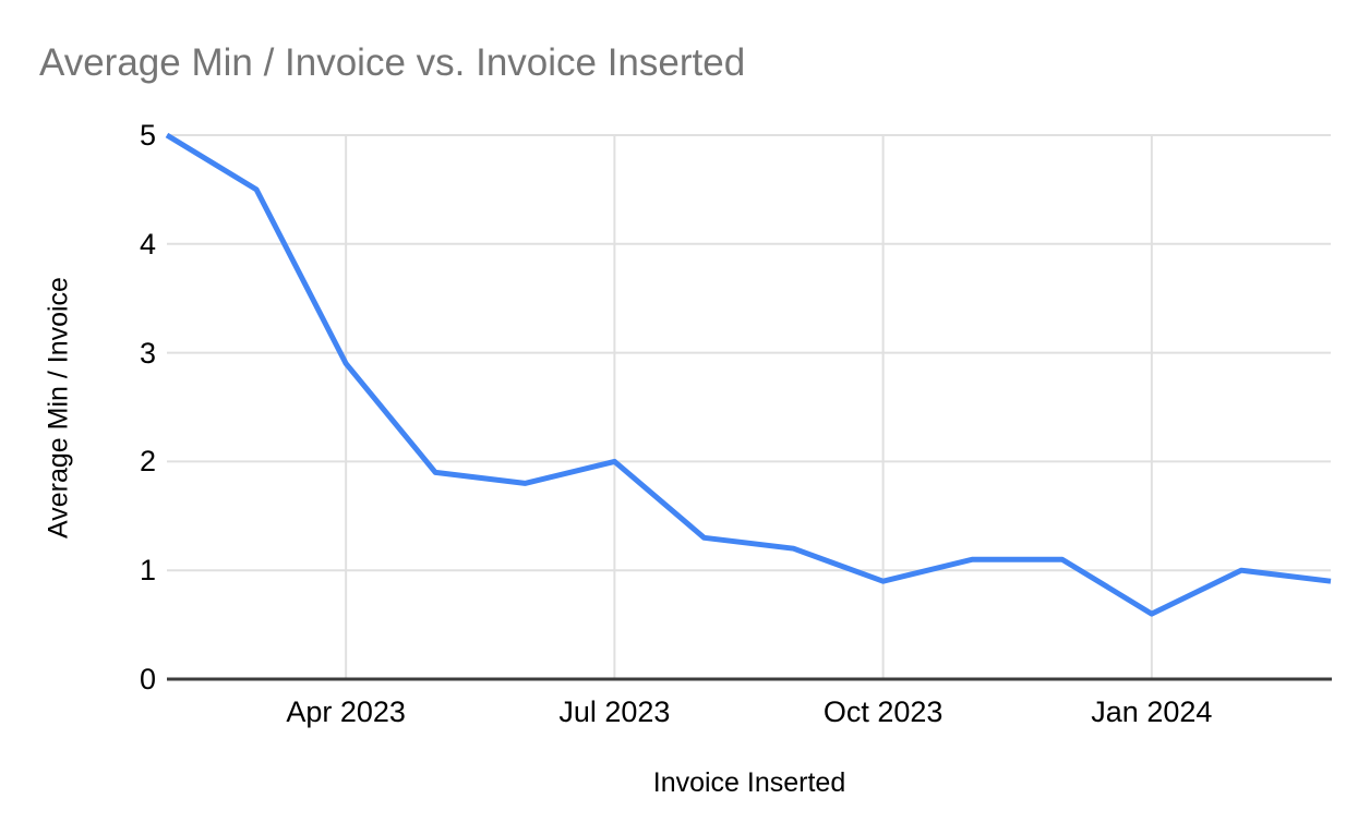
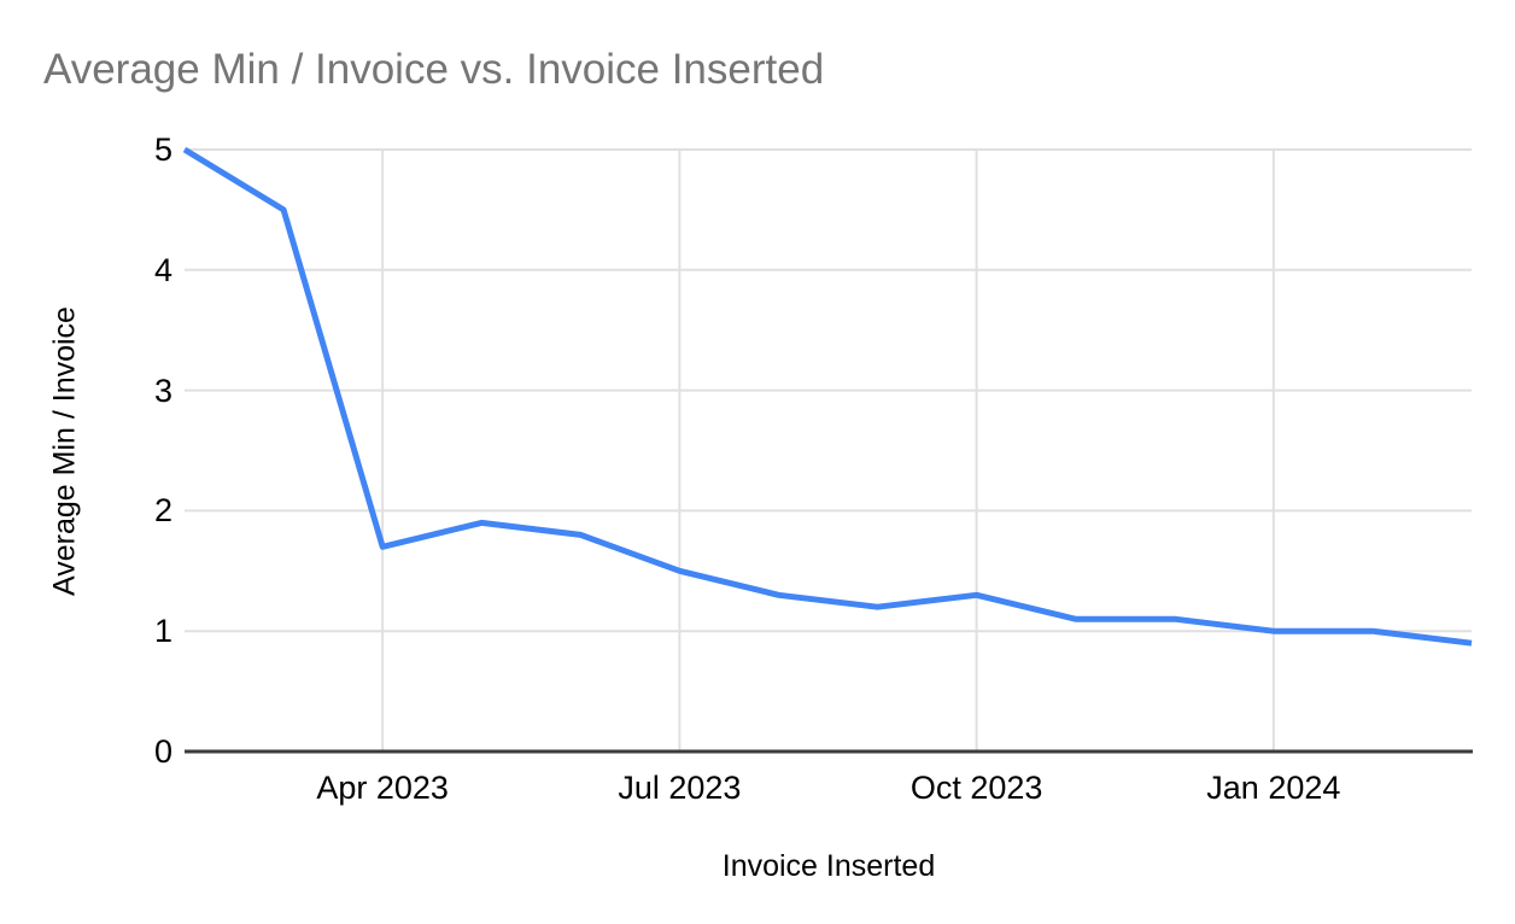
Apr 2023: 2.9 -> 1.7
Jul 2023: 2.0 -> 1.5
Oct 2023: 0.9 -> 1.3
Jan 2024: 0.6 -> 1.0
